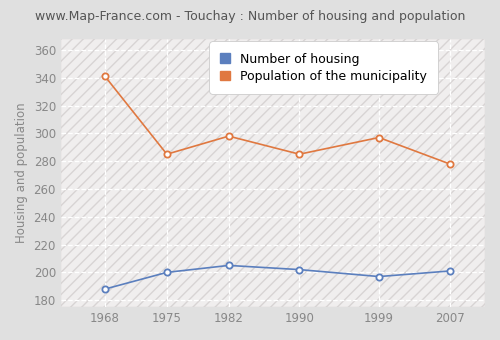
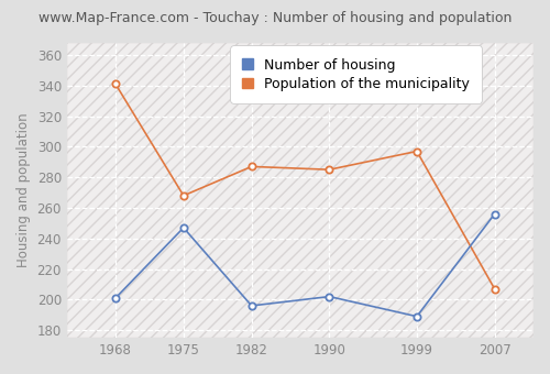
Number of housing/1968: 188 -> 201
Number of housing/1975: 200 -> 247
Population of the municipality/1975: 285 -> 268
Number of housing/1982: 205 -> 196
Population of the municipality/1982: 298 -> 287
Number of housing/1999: 197 -> 189
Number of housing/2007: 201 -> 256
Population of the municipality/2007: 278 -> 207
